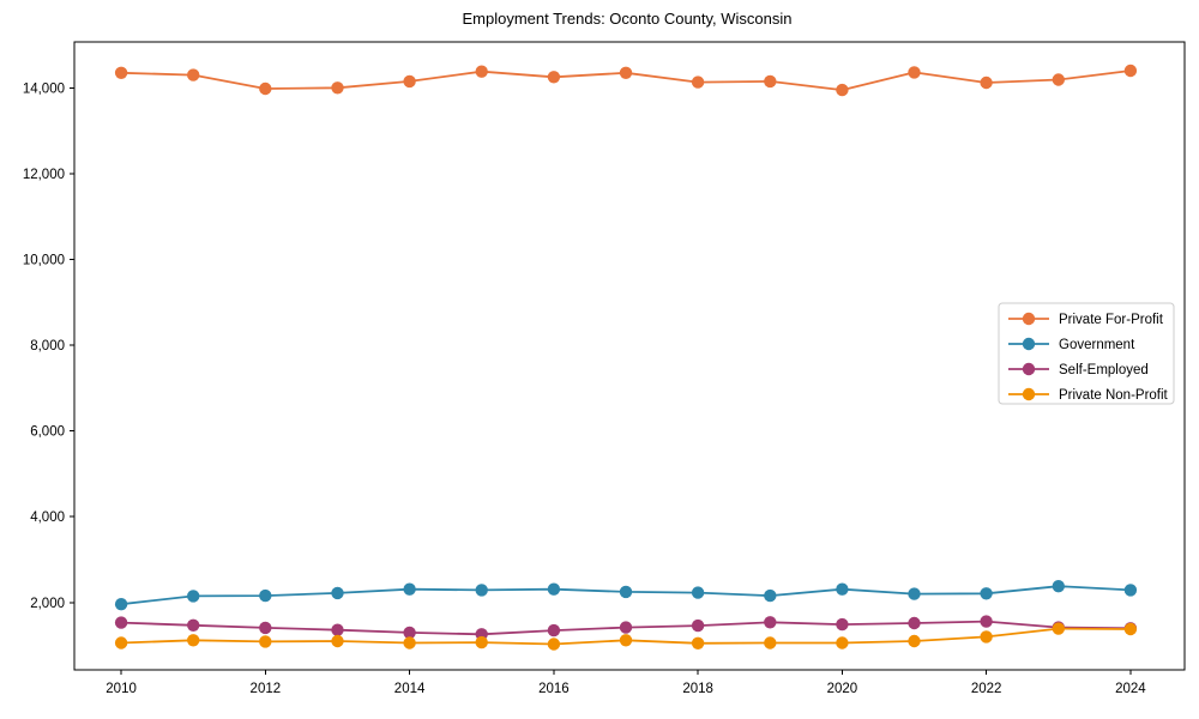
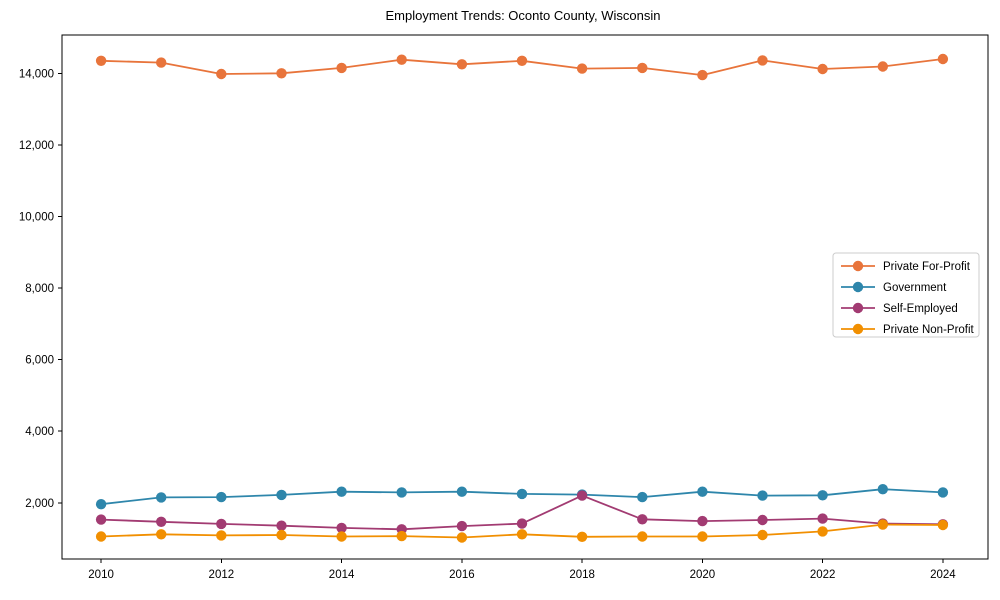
Self-Employed/2018: 1500 -> 2200
